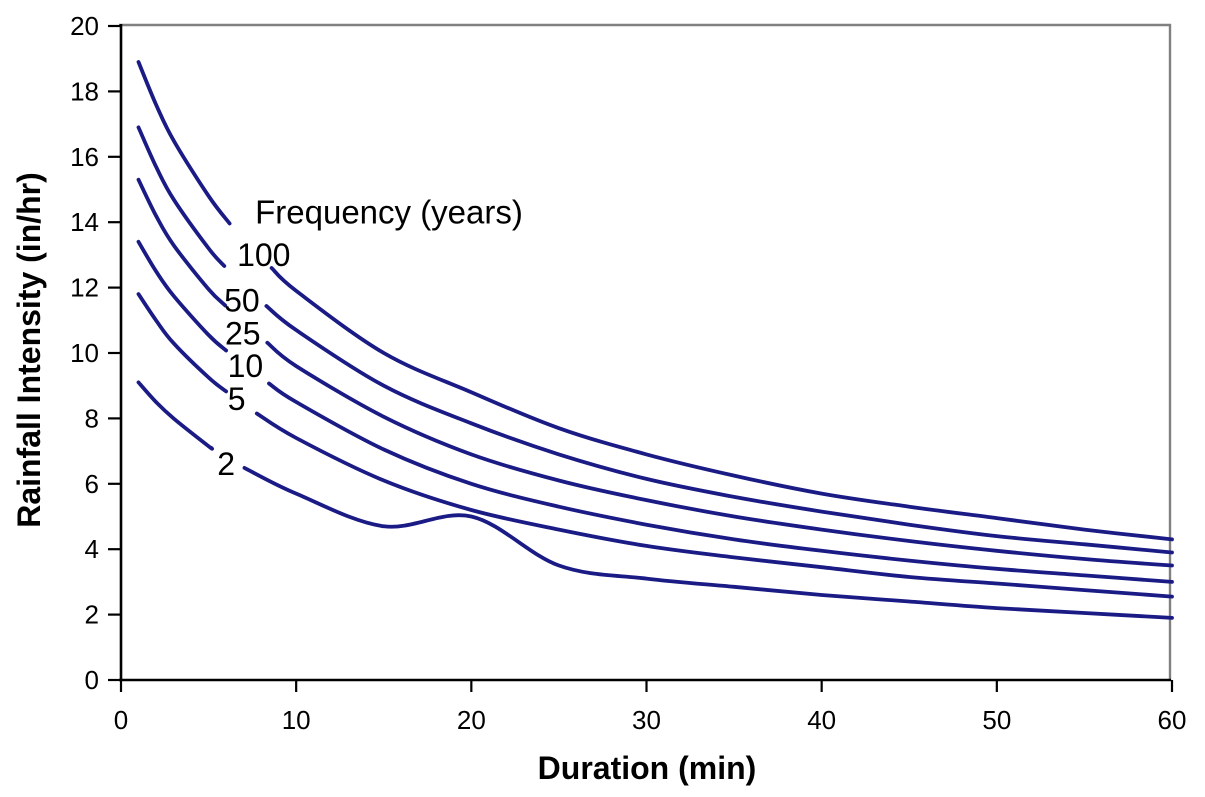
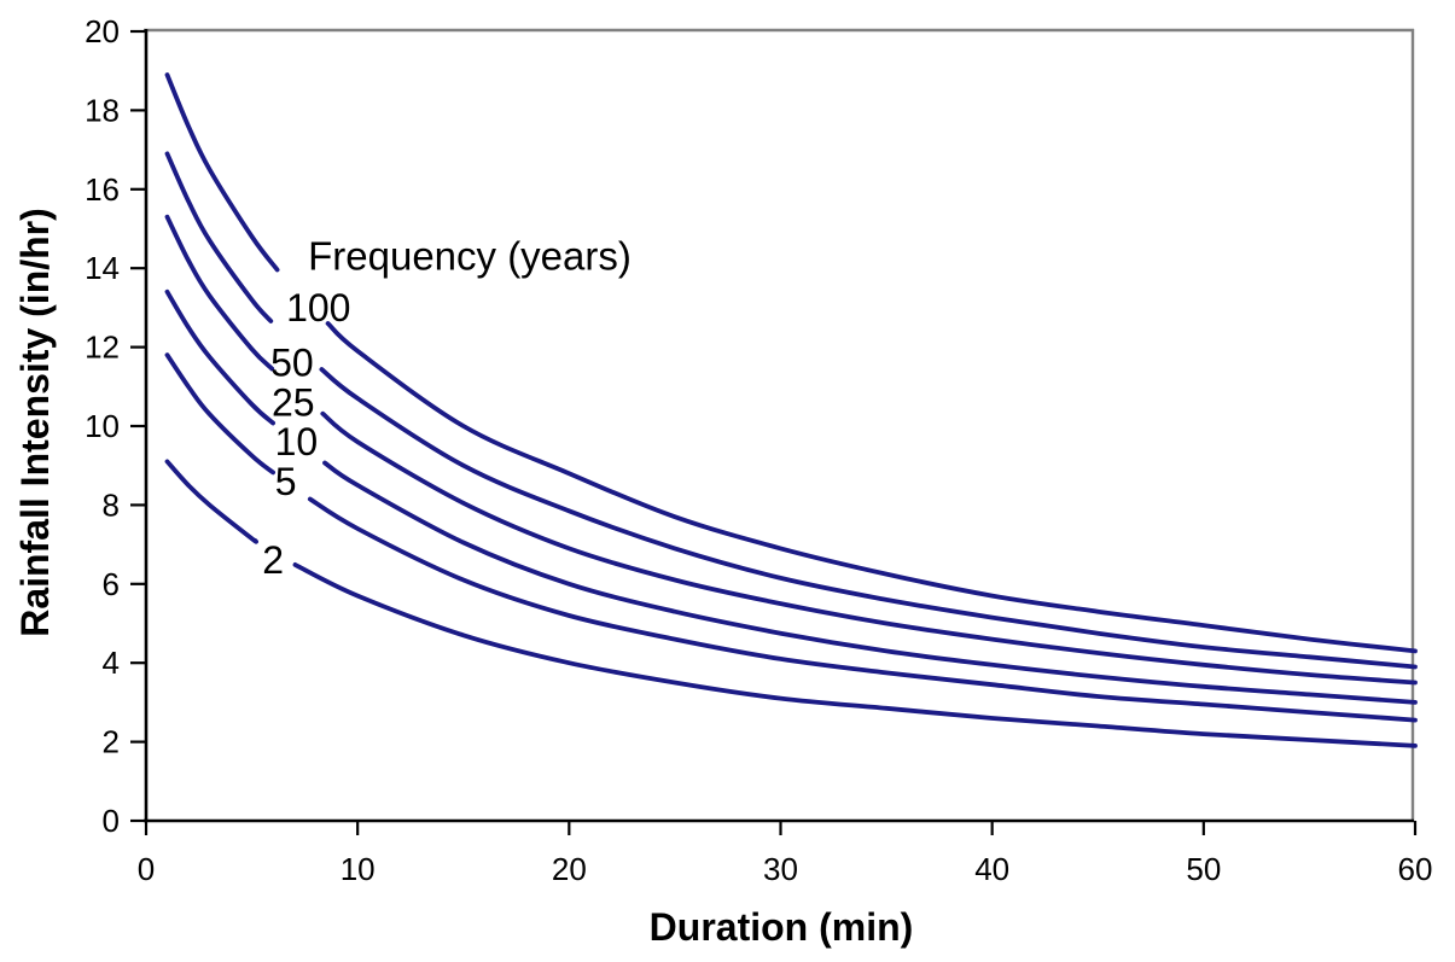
2/20: 5.0 -> 4.0
